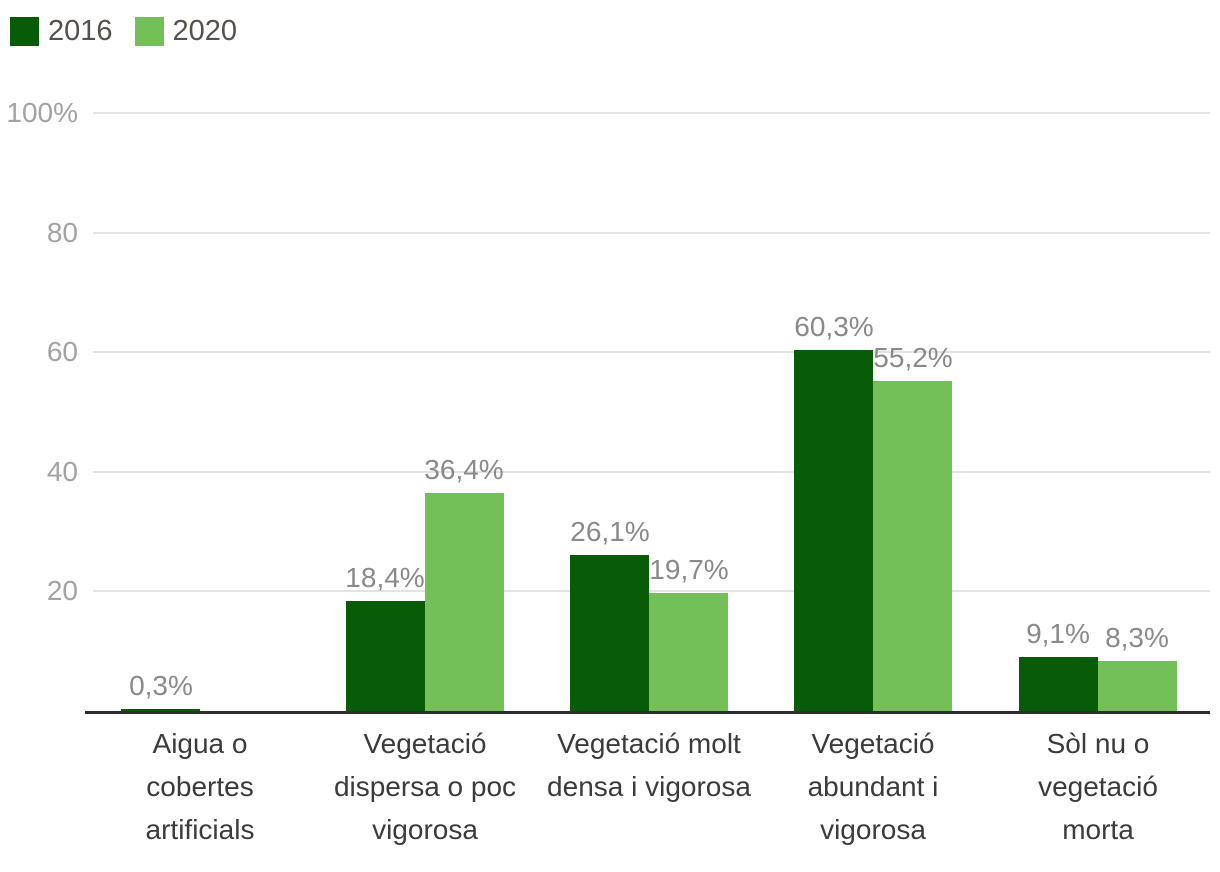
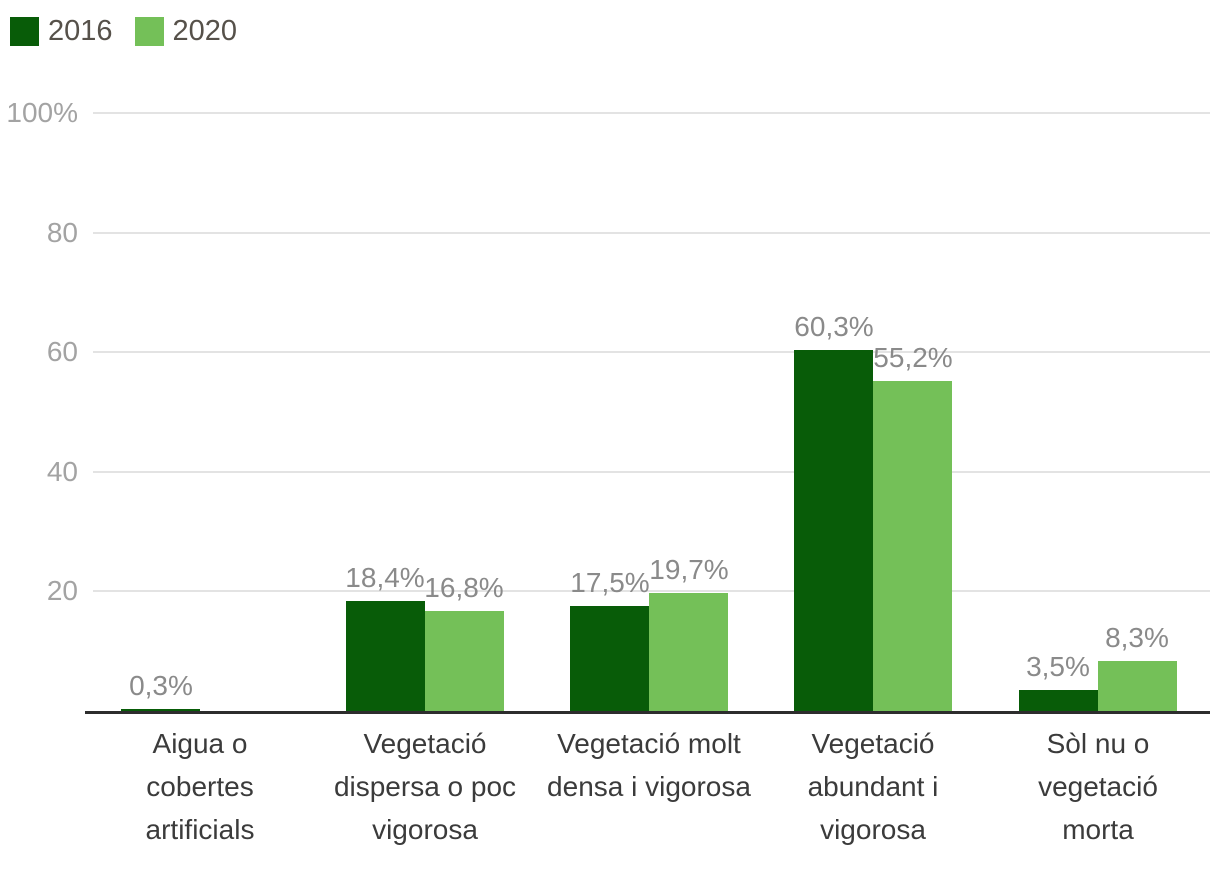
2020/Vegetació dispersa o poc vigorosa: 36,4% -> 16,8%
2016/Vegetació molt densa i vigorosa: 26,1% -> 17,5%
2016/Sòl nu o vegetació morta: 9,1% -> 3,5%
